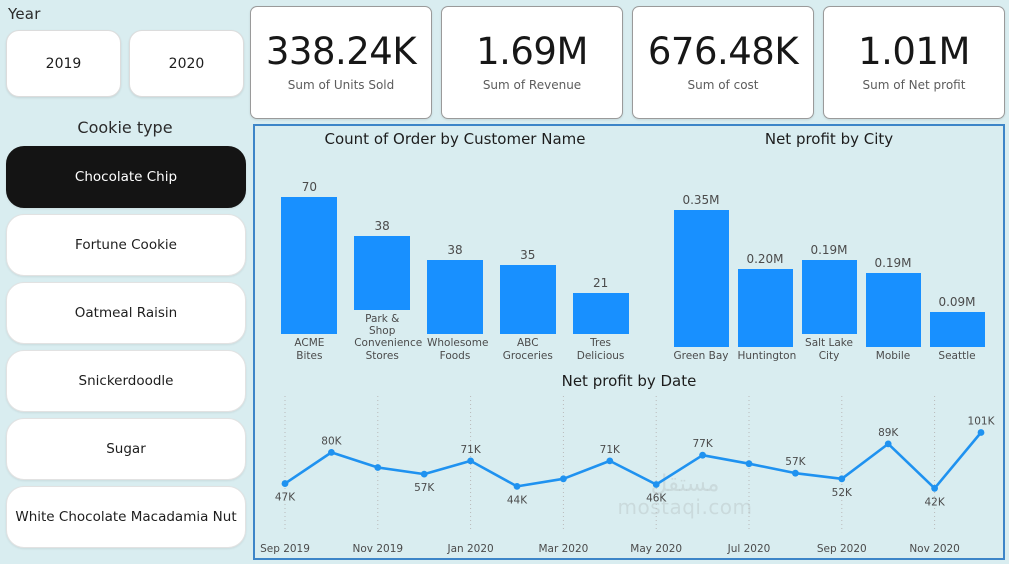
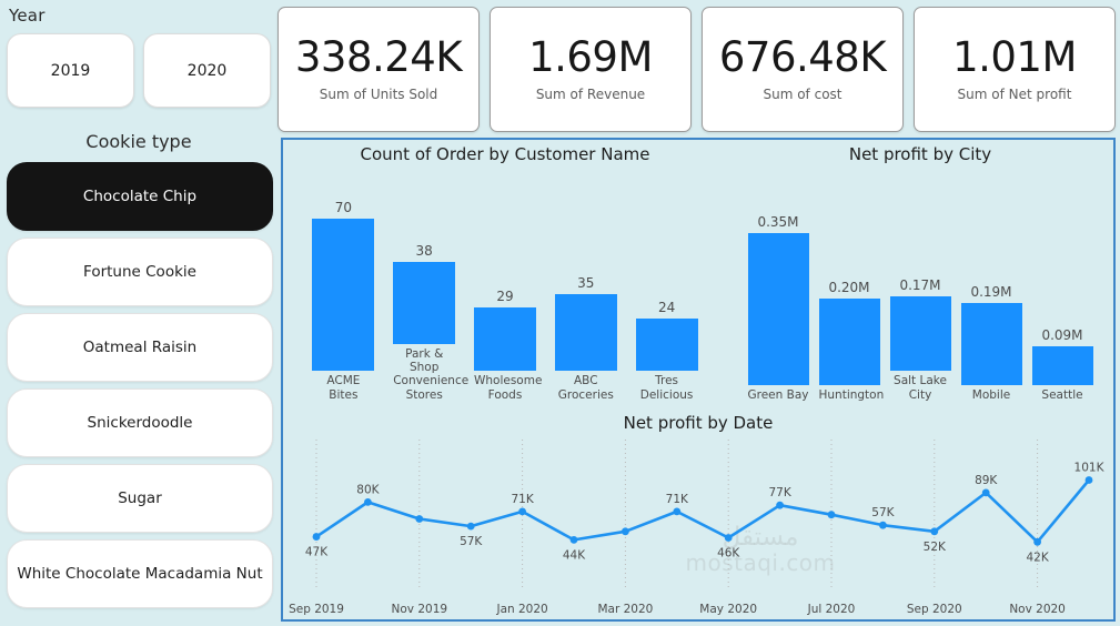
Count of Order by Customer Name/Wholesome Foods: 38 -> 29
Count of Order by Customer Name/Tres Delicious: 21 -> 24
Net profit by City/Salt Lake City: 0.19M -> 0.17M
